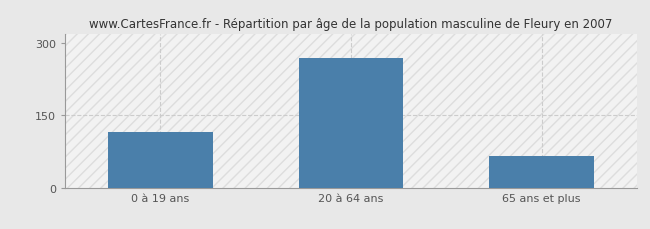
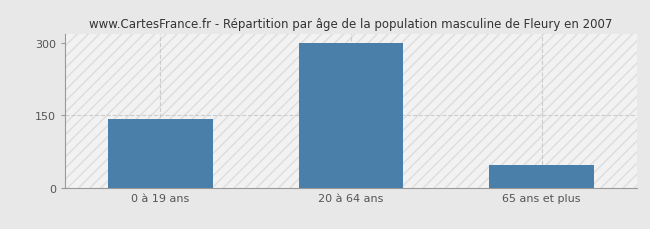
0 à 19 ans: 115 -> 143
20 à 64 ans: 270 -> 301
65 ans et plus: 65 -> 47
